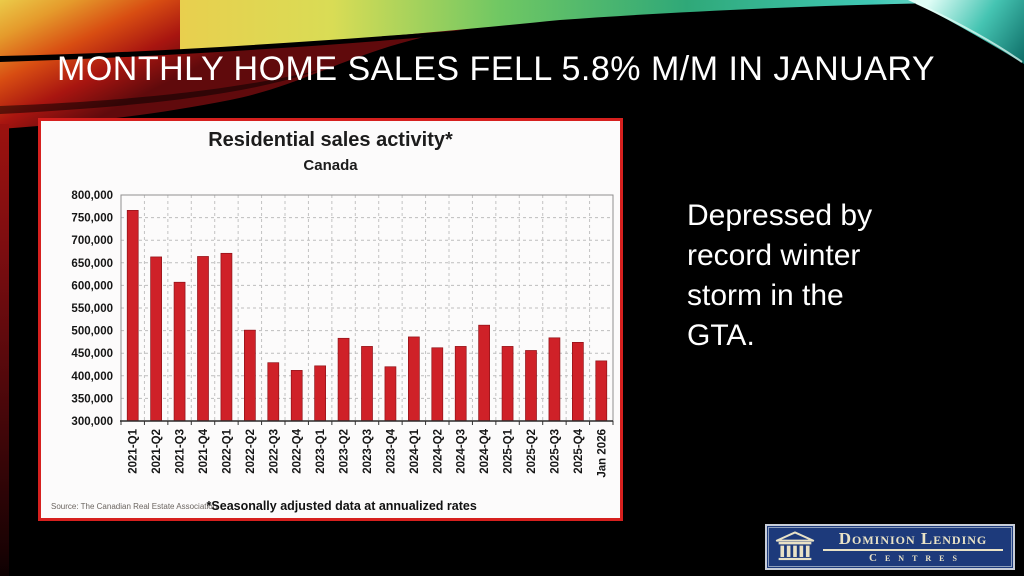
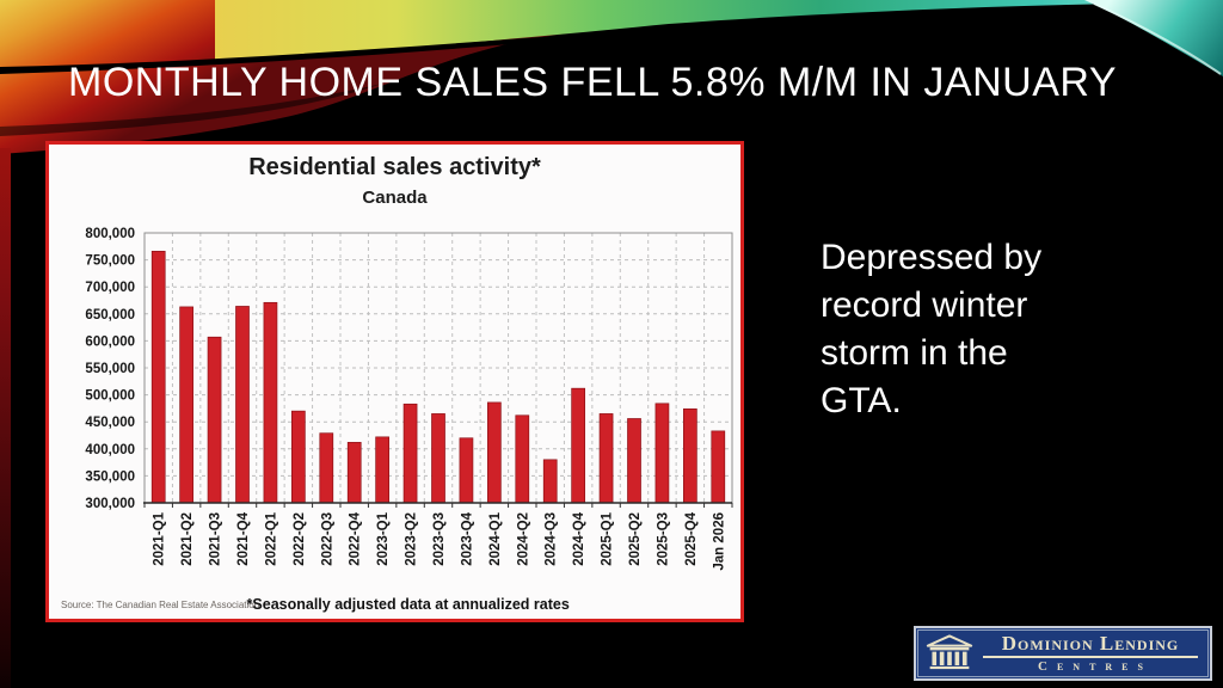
2022-Q2: 500000 -> 470000
2024-Q3: 460000 -> 380000
